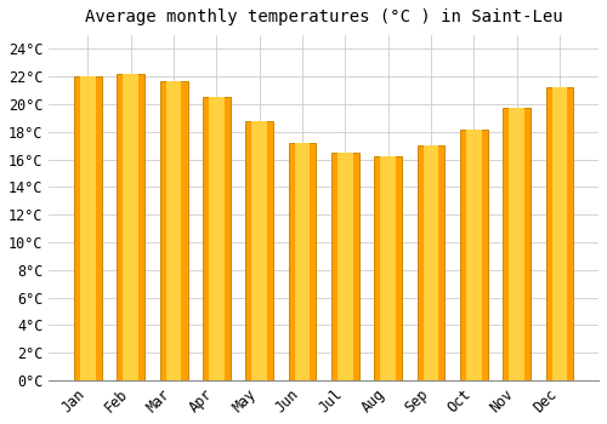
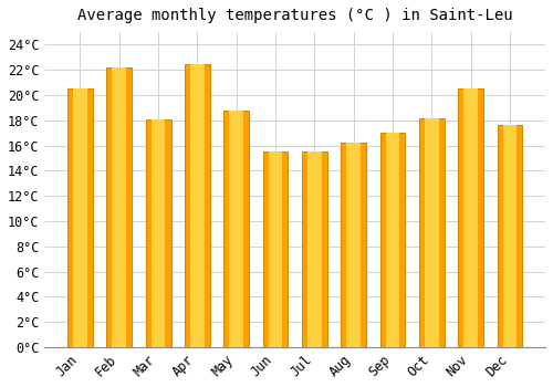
Jan: 22.0°C -> 20.5°C
Mar: 21.7°C -> 18.1°C
Apr: 20.5°C -> 22.5°C
Jun: 17.2°C -> 15.5°C
Jul: 16.5°C -> 15.5°C
Nov: 19.7°C -> 20.5°C
Dec: 21.2°C -> 17.6°C
